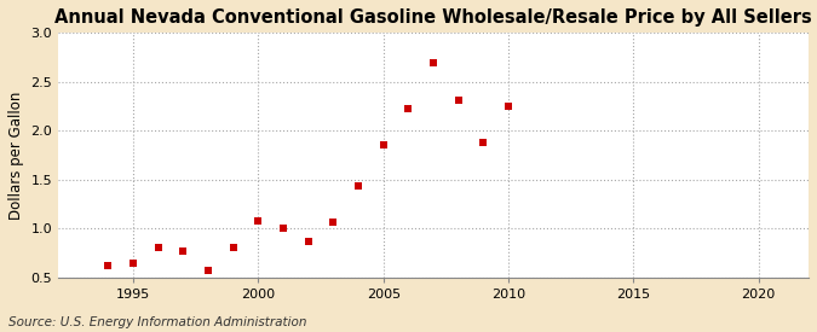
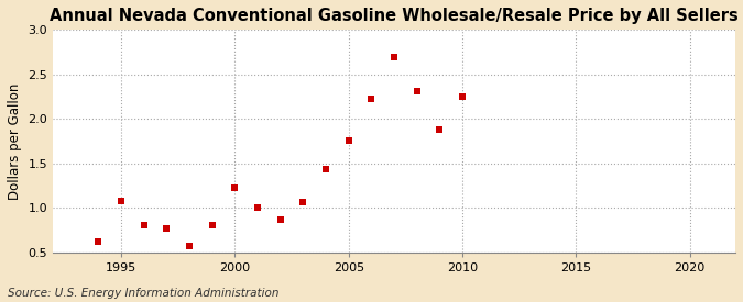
1995: 0.65 -> 1.08
2000: 1.08 -> 1.22
2005: 1.86 -> 1.76
